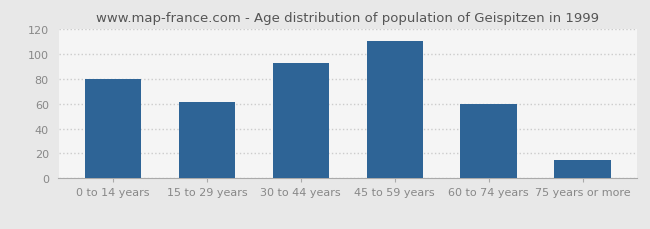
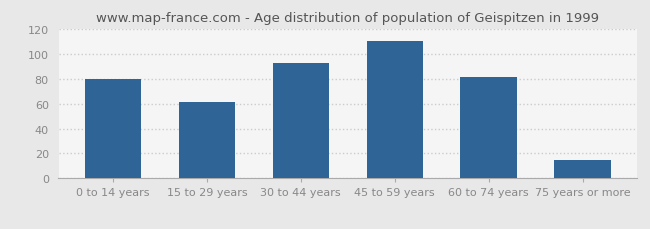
60 to 74 years: 60 -> 81
